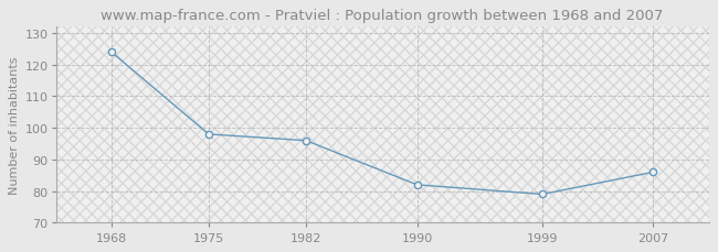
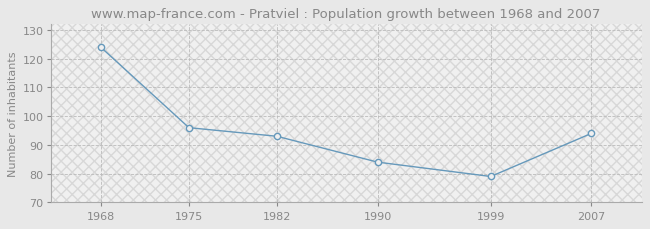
1975: 98 -> 96
1982: 96 -> 93
1990: 82 -> 84
2007: 86 -> 94
